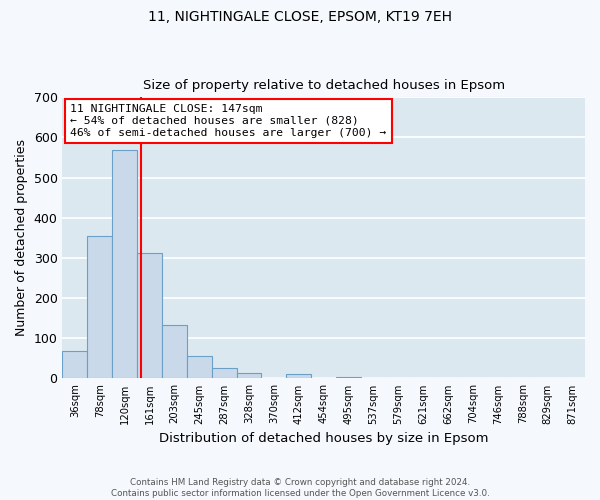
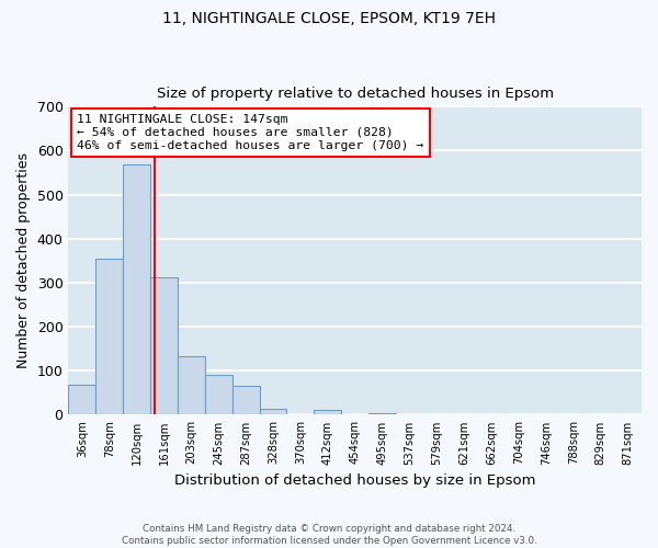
245sqm: 57 -> 90
287sqm: 26 -> 65
